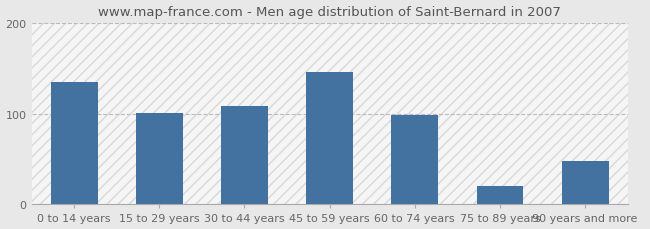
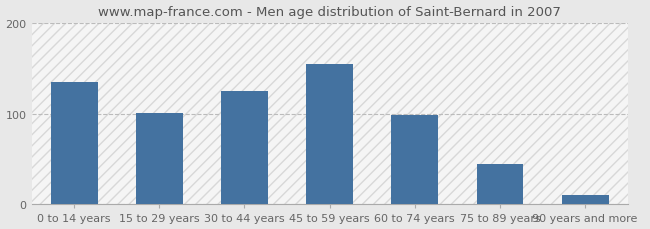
30 to 44 years: 108 -> 125
45 to 59 years: 146 -> 155
75 to 89 years: 20 -> 45
90 years and more: 48 -> 10
